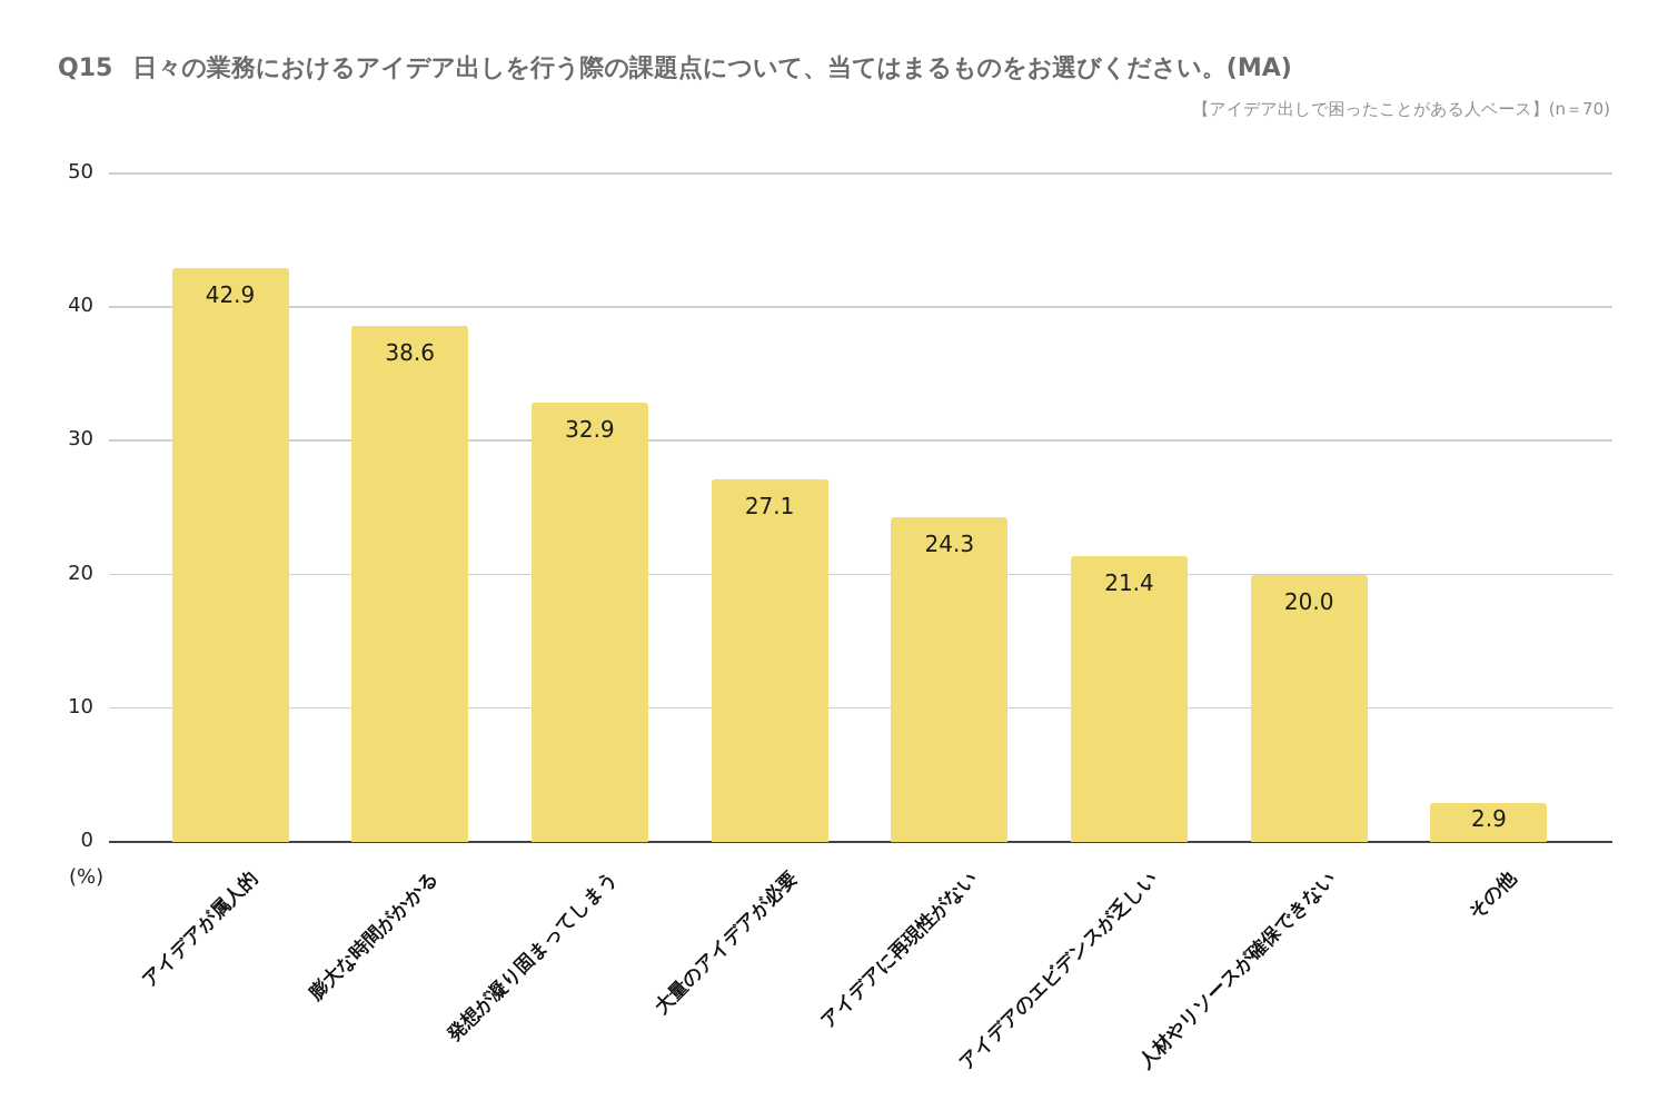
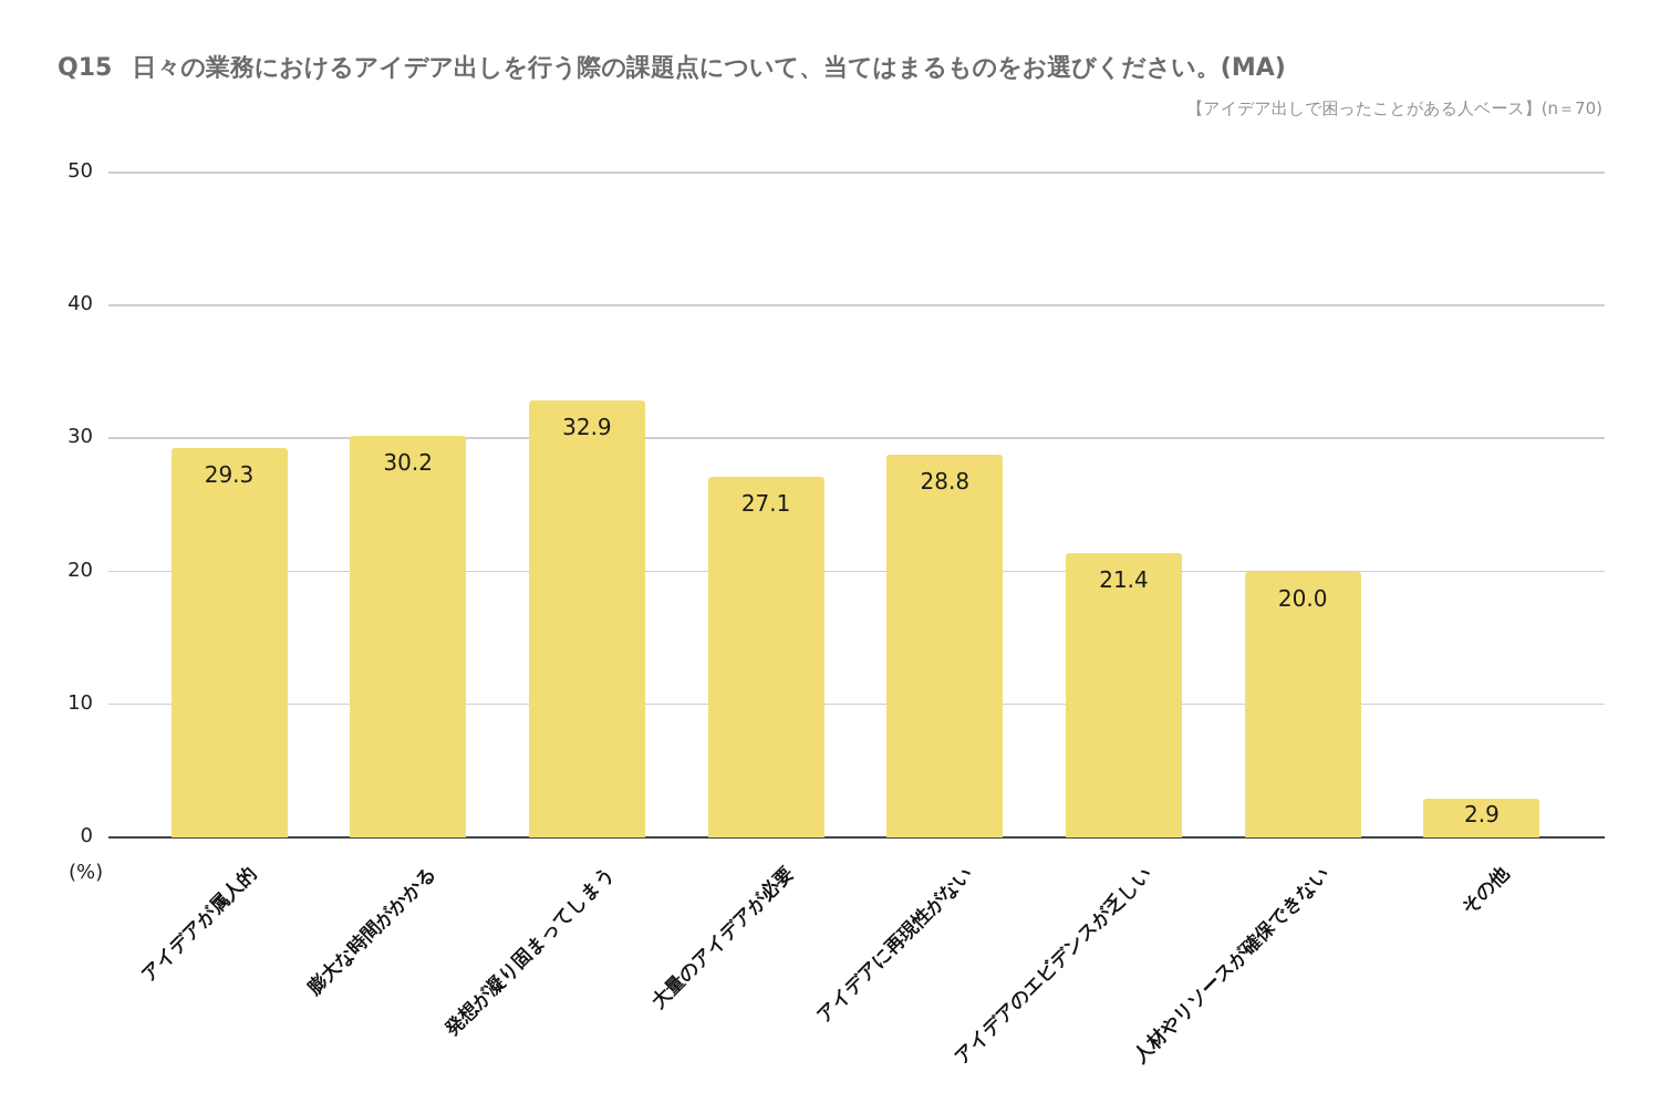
アイデアが属人的: 42.9 -> 29.3
膨大な時間がかかる: 38.6 -> 30.2
アイデアに再現性がない: 24.3 -> 28.8
